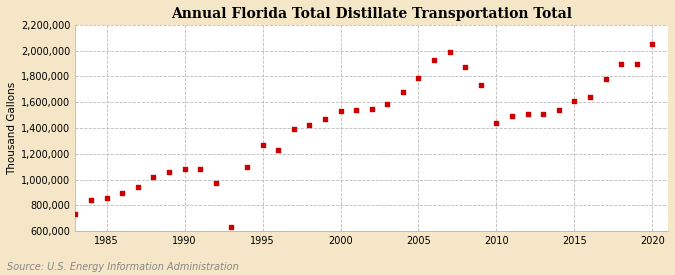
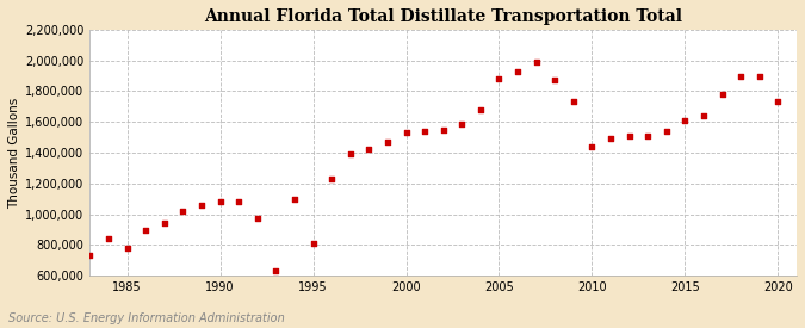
1985: 860,000 -> 780,000
1995: 1,270,000 -> 810,000
2005: 1,790,000 -> 1,880,000
2020: 2,050,000 -> 1,730,000
